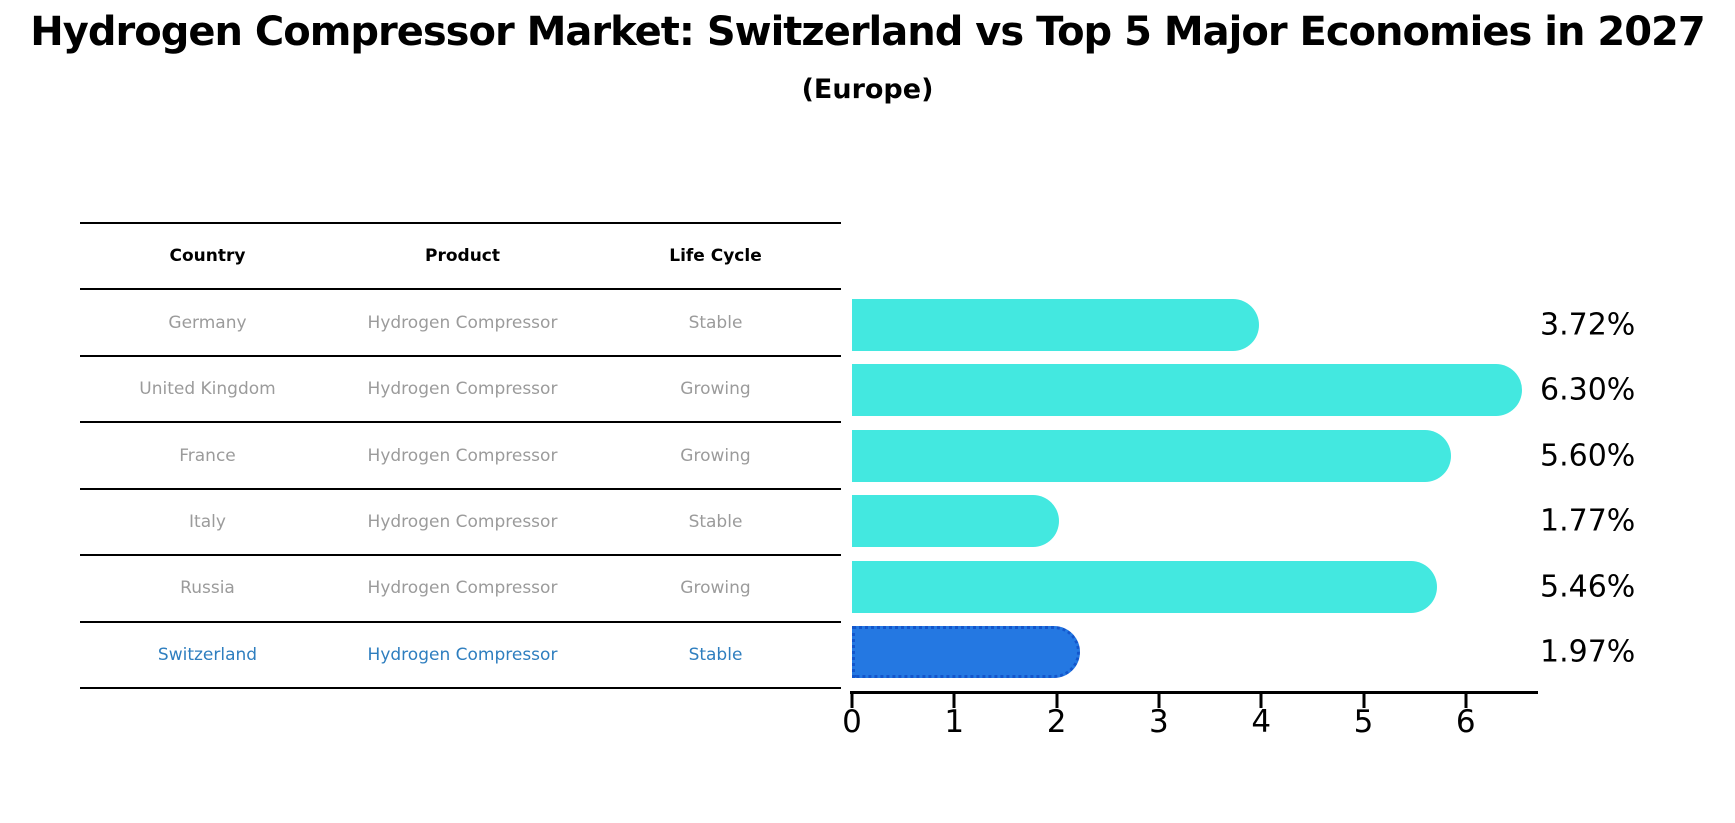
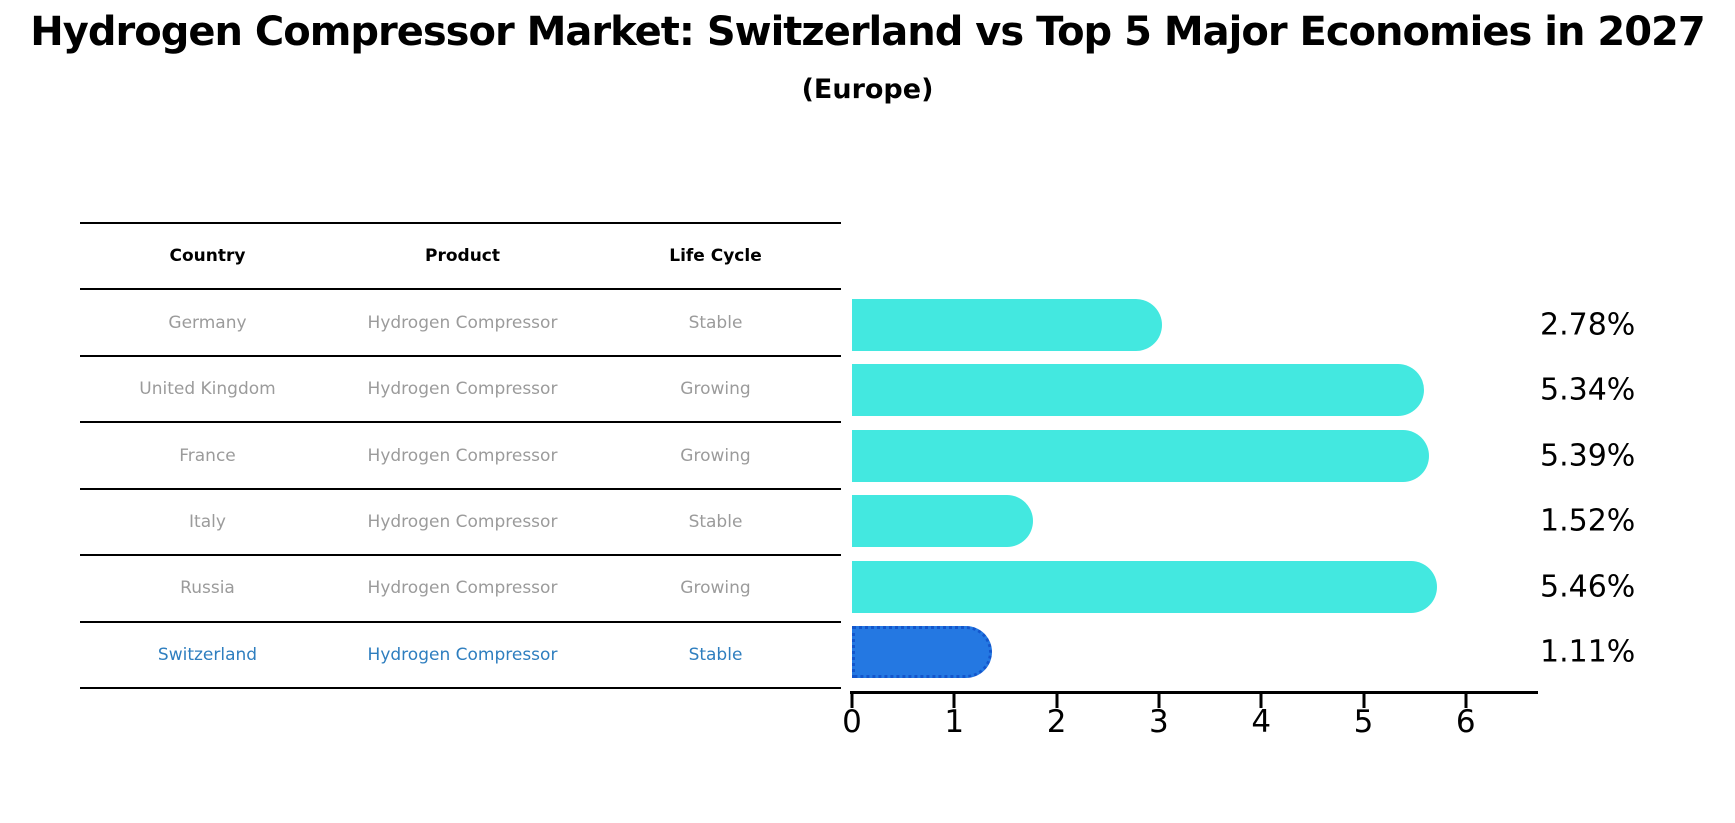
Germany: 3.72% -> 2.78%
United Kingdom: 6.30% -> 5.34%
France: 5.60% -> 5.39%
Italy: 1.77% -> 1.52%
Switzerland: 1.97% -> 1.11%
